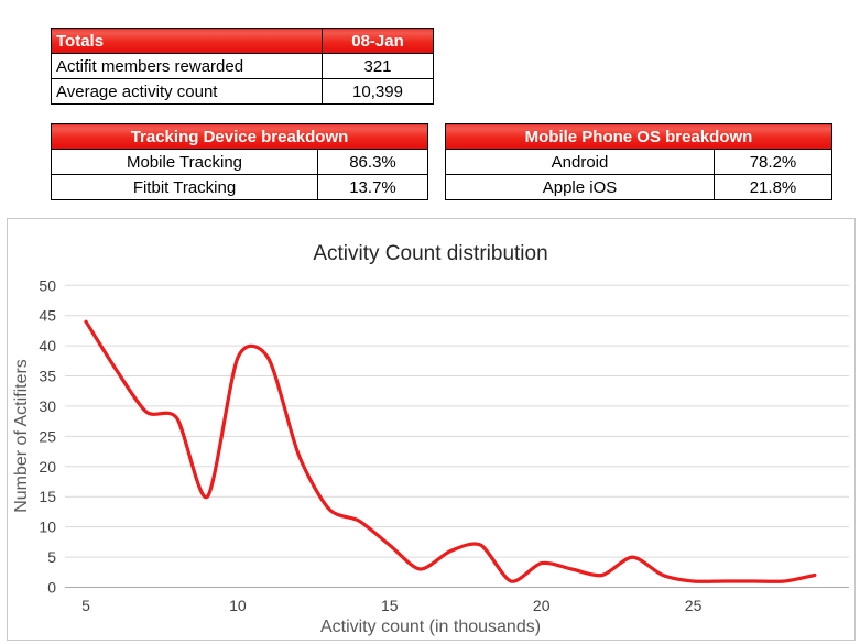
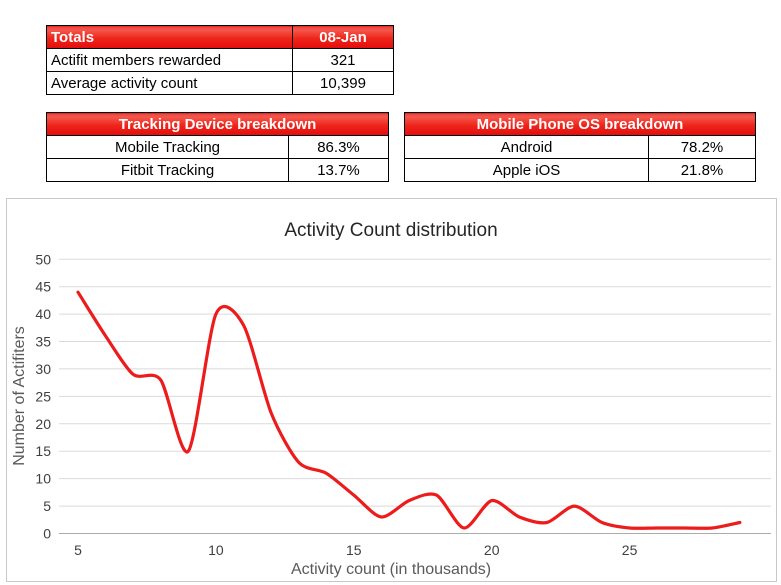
10: 38 -> 40
20: 4 -> 6
